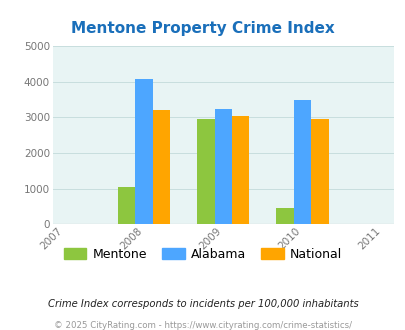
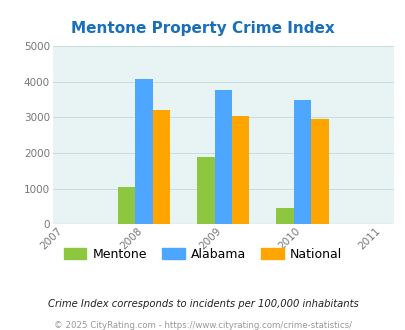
Mentone/2009: 2950 -> 1900
Alabama/2009: 3250 -> 3780
